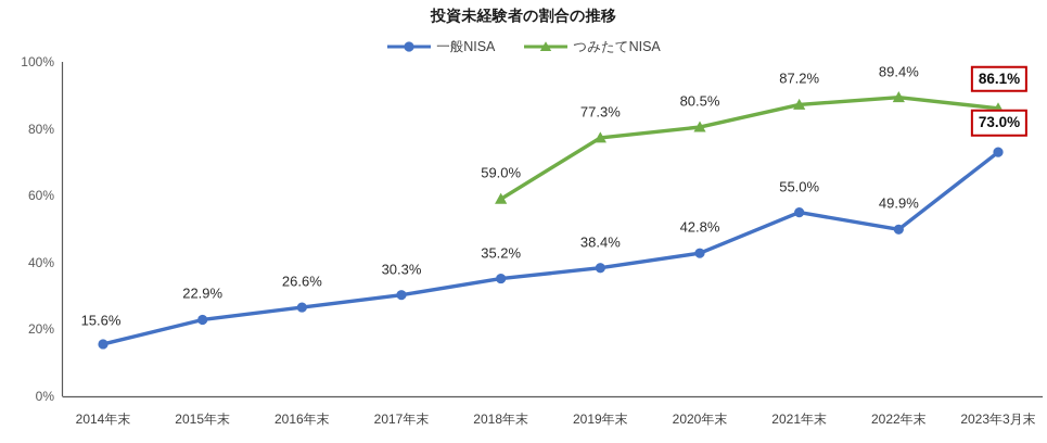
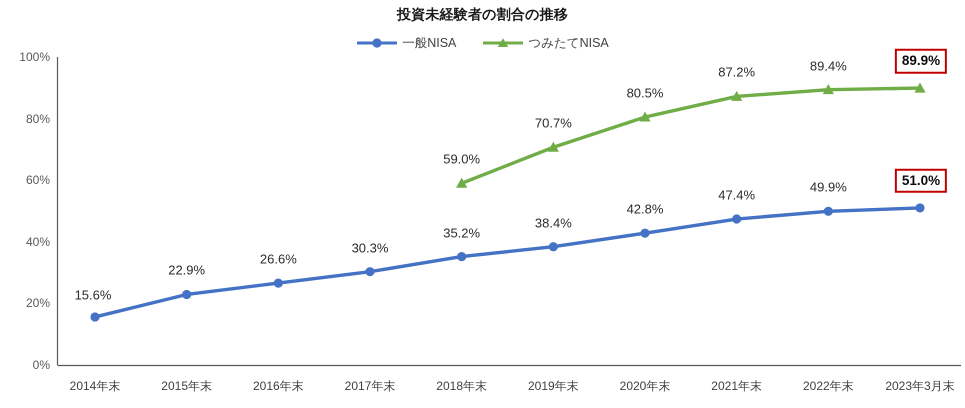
つみたてNISA/2019年末: 77.3% -> 70.7%
一般NISA/2021年末: 55.0% -> 47.4%
一般NISA/2023年3月末: 73.0% -> 51.0%
つみたてNISA/2023年3月末: 86.1% -> 89.9%
